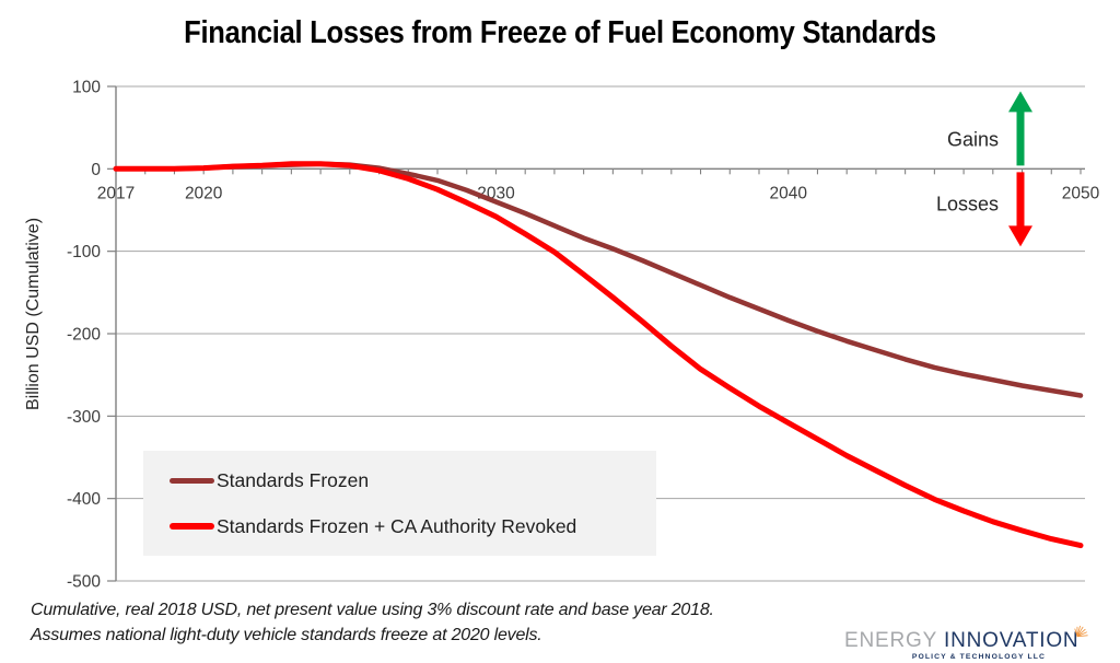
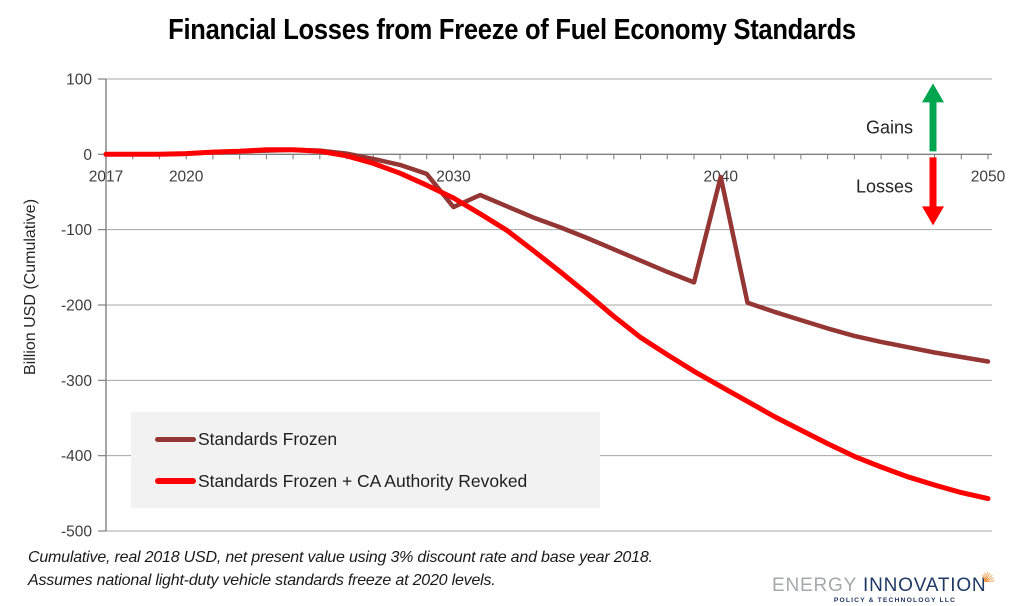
Standards Frozen/2030: -40 -> -70
Standards Frozen/2040: -180 -> -30
